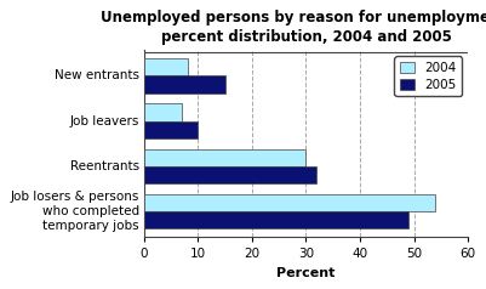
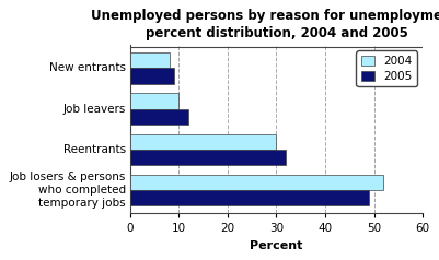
2005/New entrants: 15 -> 9
2004/Job leavers: 7 -> 10
2005/Job leavers: 10 -> 12
2004/Job losers & persons who completed temporary jobs: 54 -> 52
